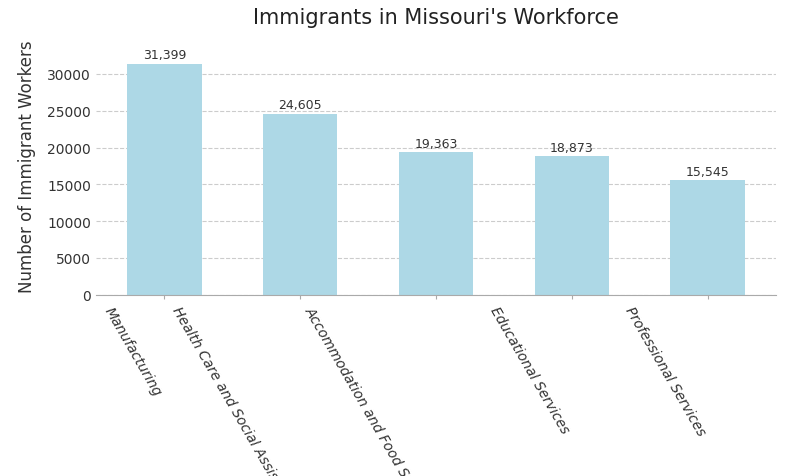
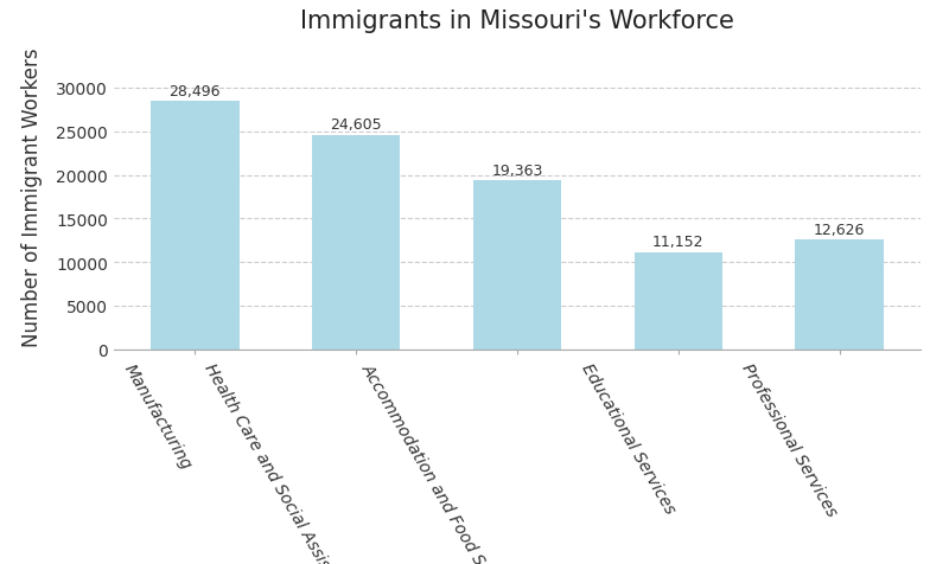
Manufacturing: 31,399 -> 28,496
Educational Services: 18,873 -> 11,152
Professional Services: 15,545 -> 12,626
